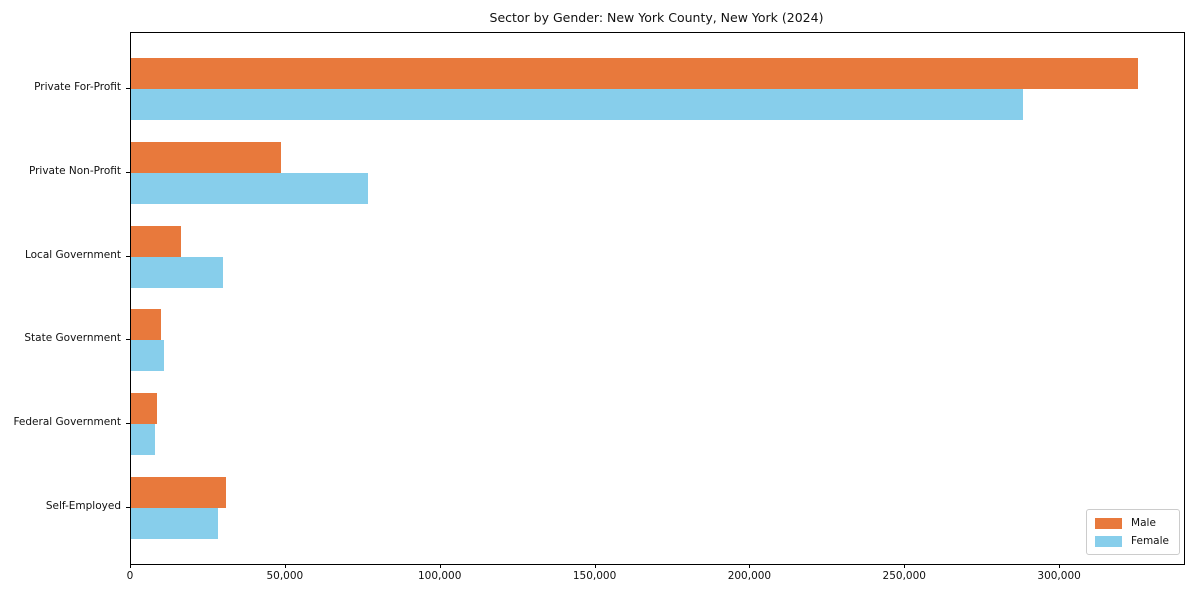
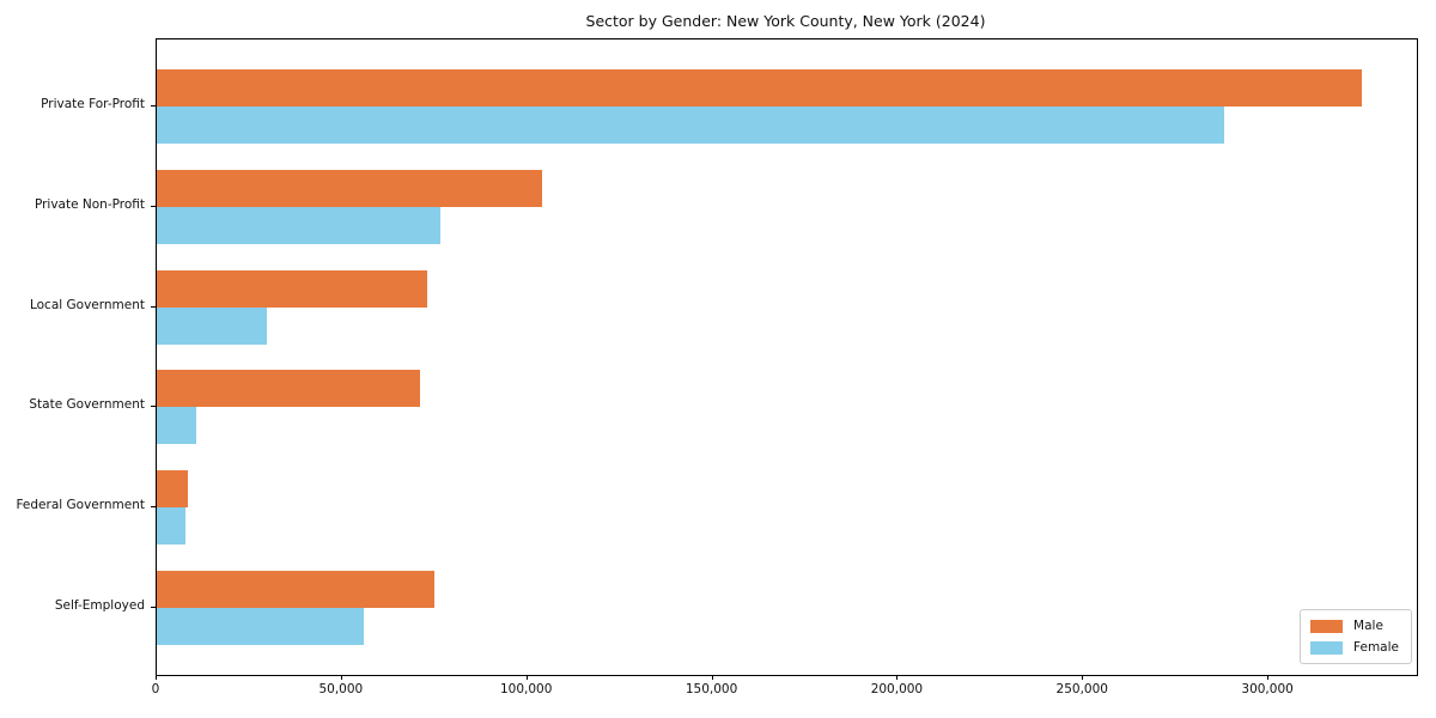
Male/Private Non-Profit: 48000 -> 104000
Male/Local Government: 16000 -> 73000
Male/State Government: 10000 -> 71000
Male/Self-Employed: 31000 -> 75000
Female/Self-Employed: 28000 -> 56000
